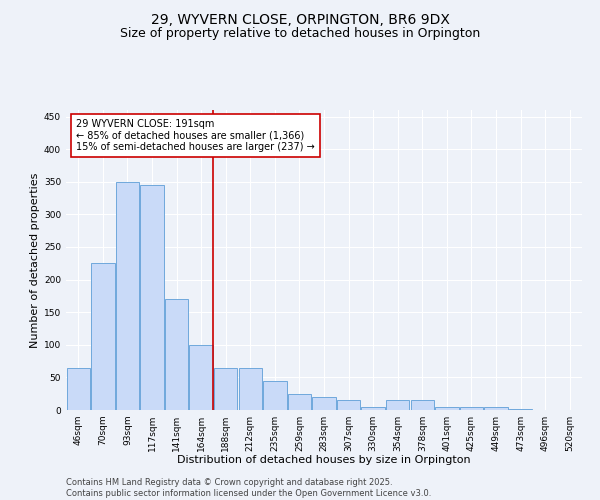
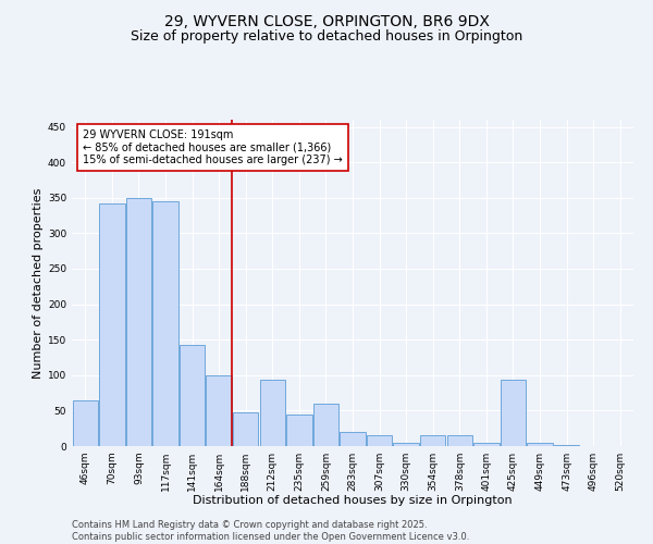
70sqm: 225 -> 342
141sqm: 170 -> 142
188sqm: 65 -> 48
212sqm: 65 -> 94
259sqm: 25 -> 60
425sqm: 5 -> 94
